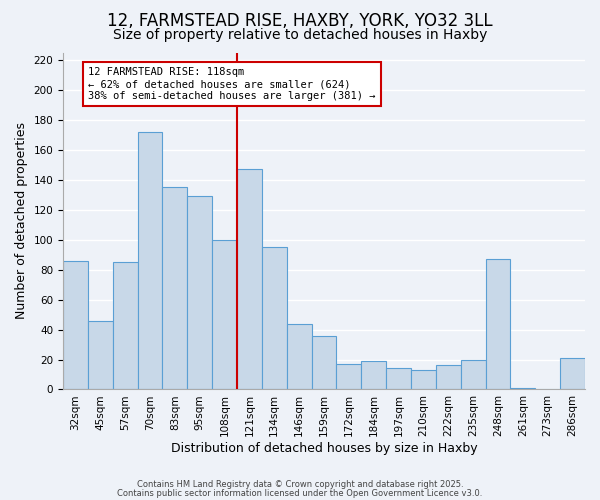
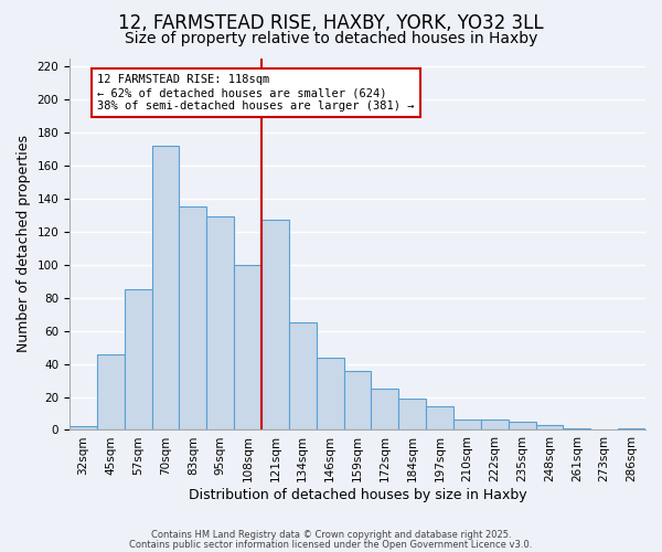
32sqm: 86 -> 2
121sqm: 147 -> 127
134sqm: 95 -> 65
172sqm: 17 -> 25
210sqm: 13 -> 6
222sqm: 16 -> 6
235sqm: 20 -> 5
248sqm: 87 -> 3
286sqm: 21 -> 1
